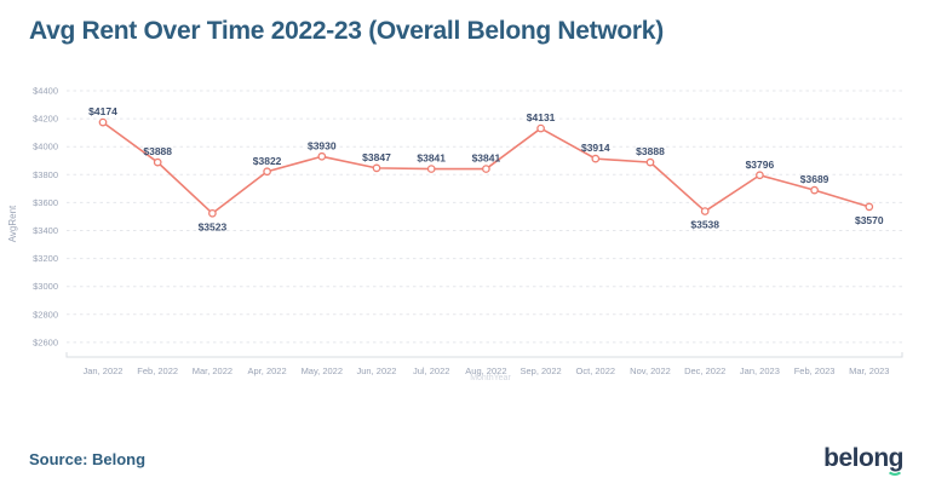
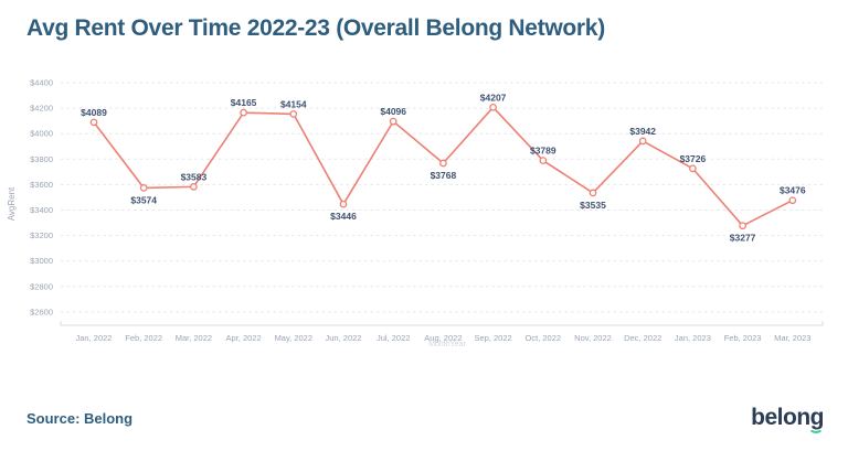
Jan, 2022: $4174 -> $4089
Feb, 2022: $3888 -> $3574
Mar, 2022: $3523 -> $3583
Apr, 2022: $3822 -> $4165
May, 2022: $3930 -> $4154
Jun, 2022: $3847 -> $3446
Jul, 2022: $3841 -> $4096
Aug, 2022: $3841 -> $3768
Sep, 2022: $4131 -> $4207
Oct, 2022: $3914 -> $3789
Nov, 2022: $3888 -> $3535
Dec, 2022: $3538 -> $3942
Jan, 2023: $3796 -> $3726
Feb, 2023: $3689 -> $3277
Mar, 2023: $3570 -> $3476
